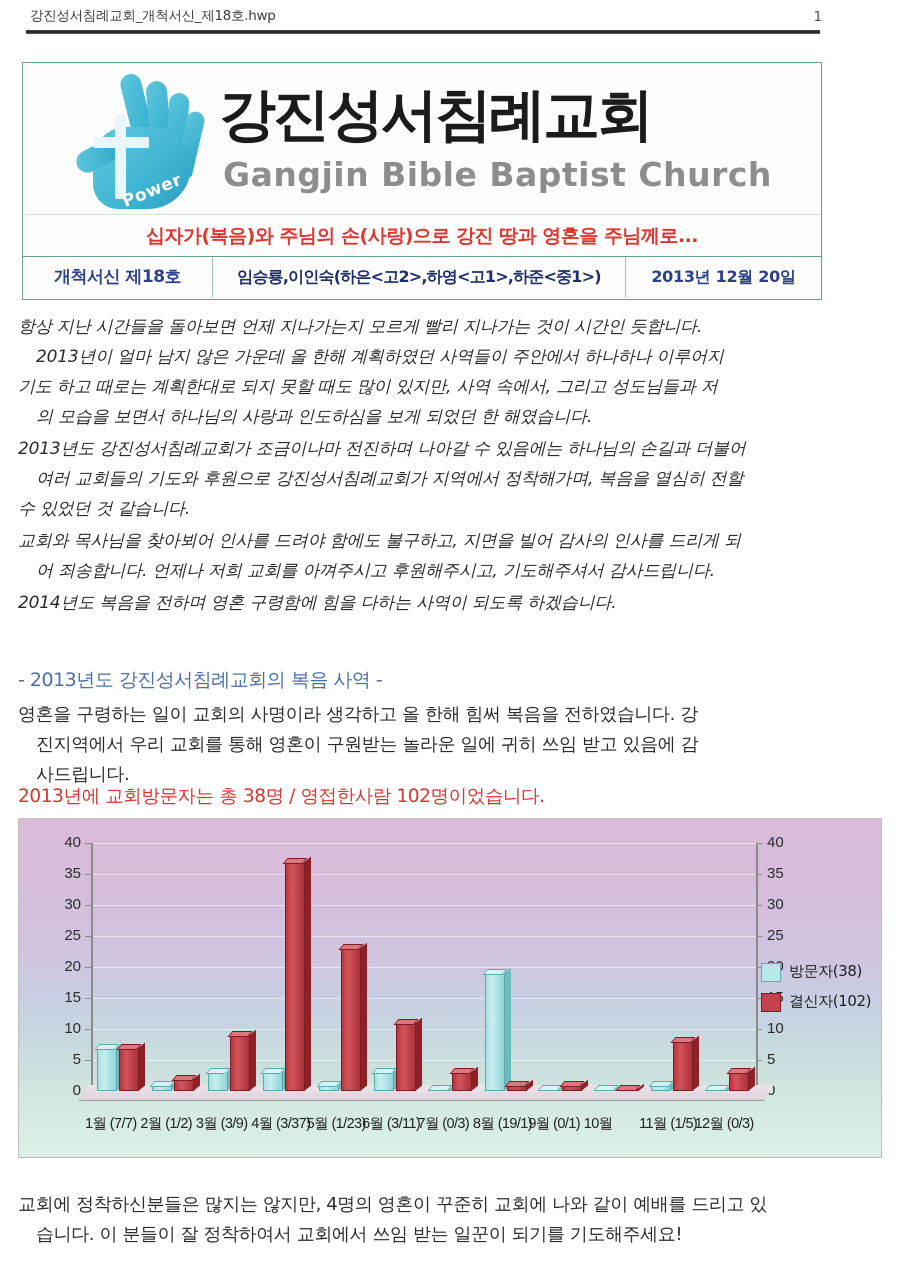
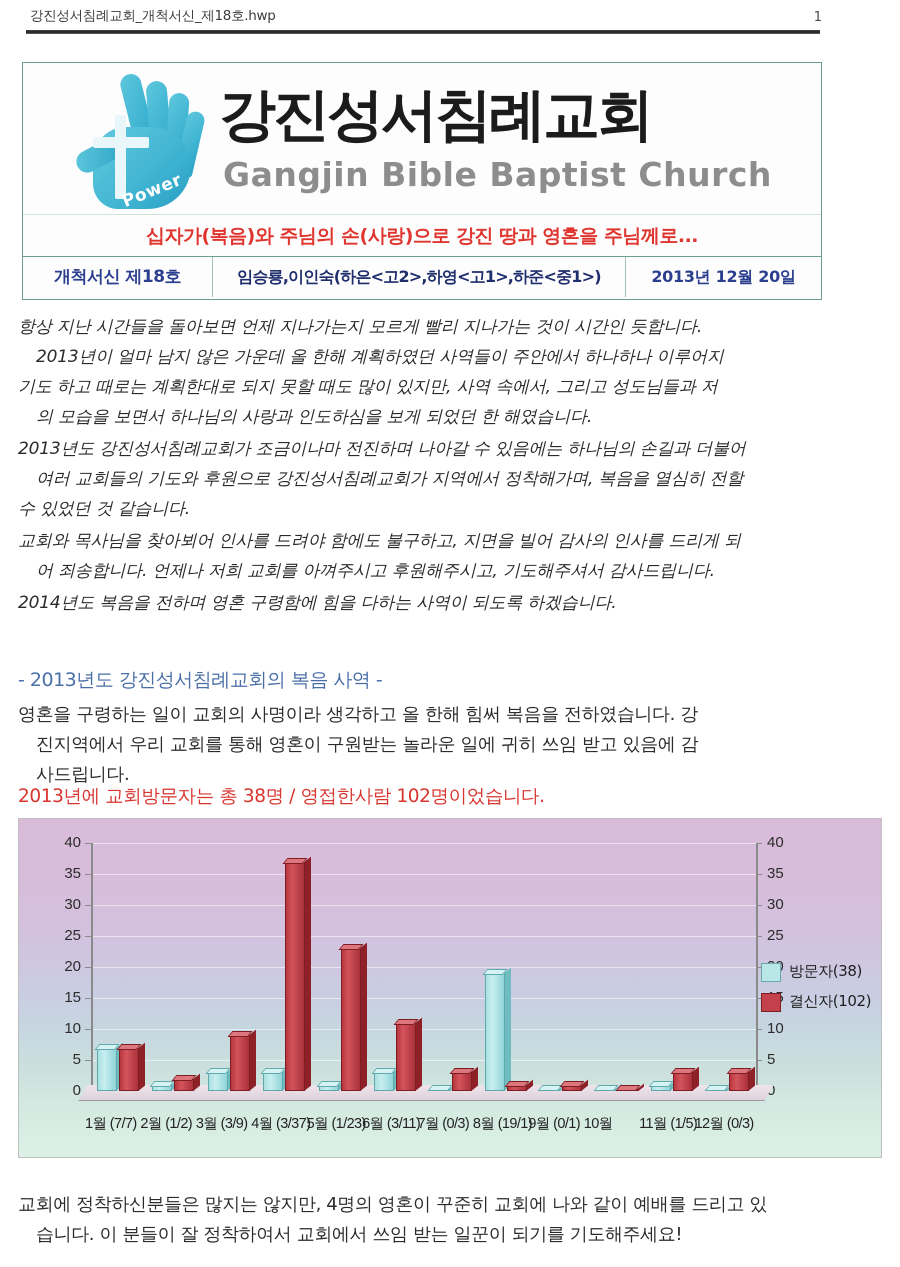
결신자(102)/11월 (1/5): 8 -> 3
